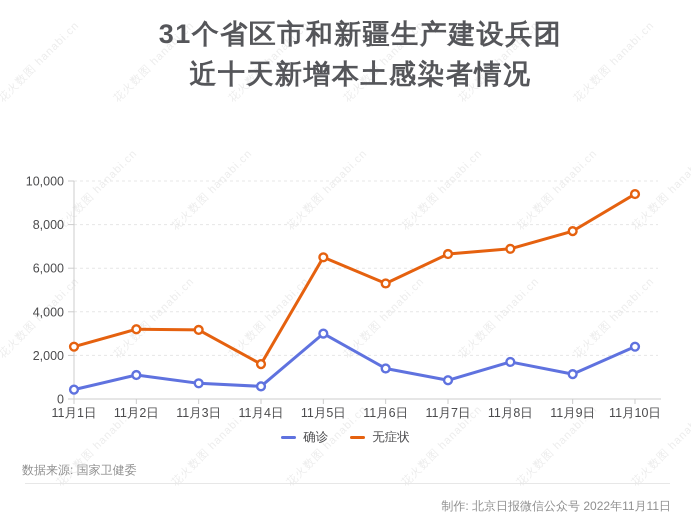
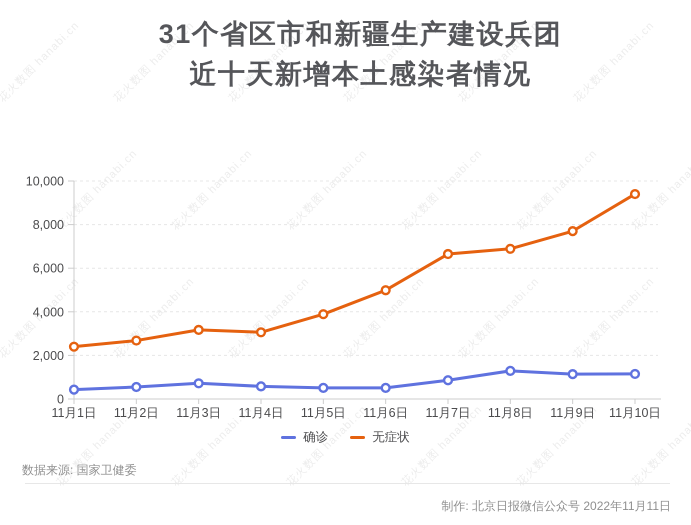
确诊/11月2日: 1100 -> 600
无症状/11月2日: 3200 -> 2700
无症状/11月4日: 1600 -> 3100
确诊/11月5日: 3000 -> 500
无症状/11月5日: 6500 -> 3900
确诊/11月6日: 1400 -> 500
无症状/11月6日: 5300 -> 5000
确诊/11月8日: 1700 -> 1300
确诊/11月10日: 2400 -> 1200
